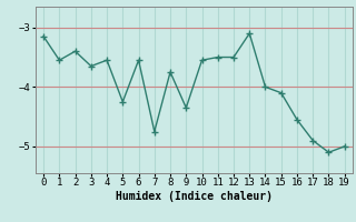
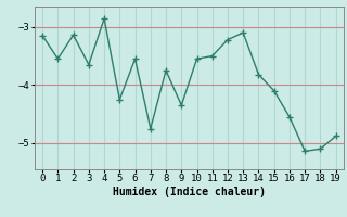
2: -3.40 -> -3.14
4: -3.55 -> -2.86
12: -3.50 -> -3.22
14: -4.00 -> -3.82
17: -4.90 -> -5.14
19: -5.00 -> -4.88
